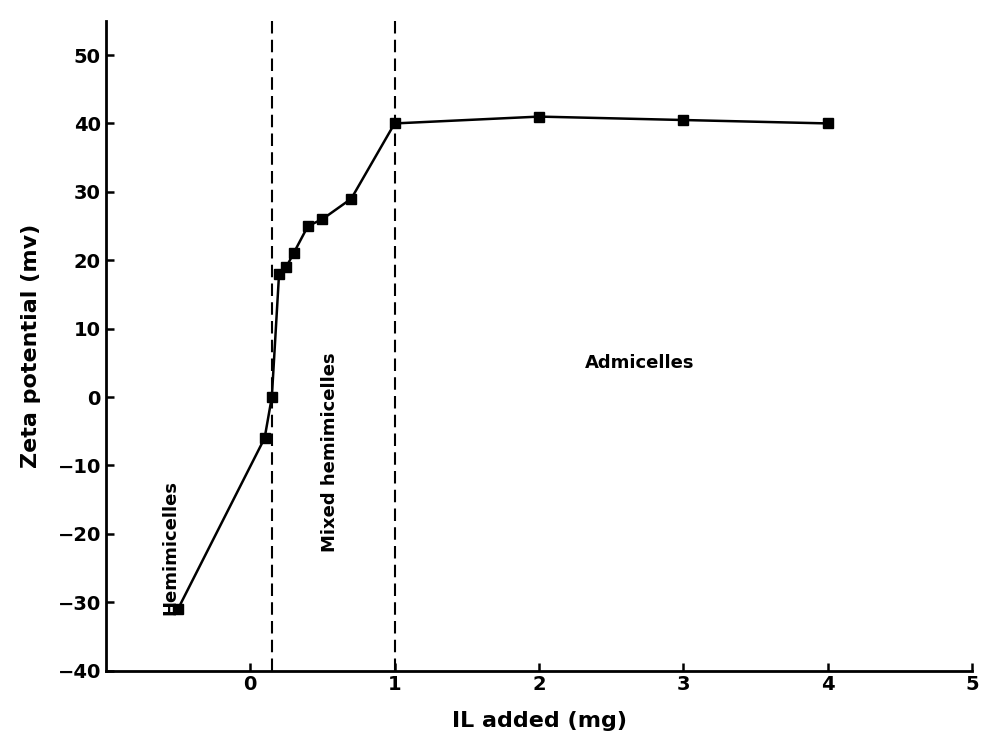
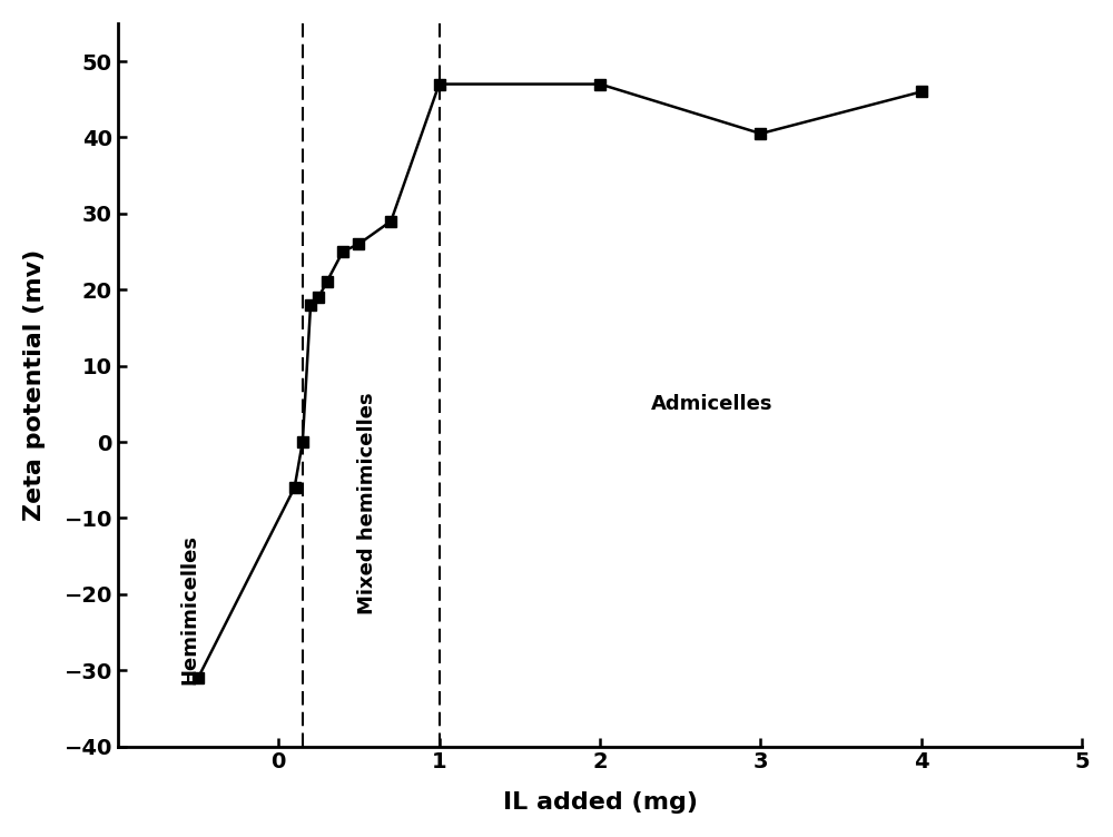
1: 40.0 -> 47.0
2: 41.0 -> 47.0
4: 40.0 -> 46.0
